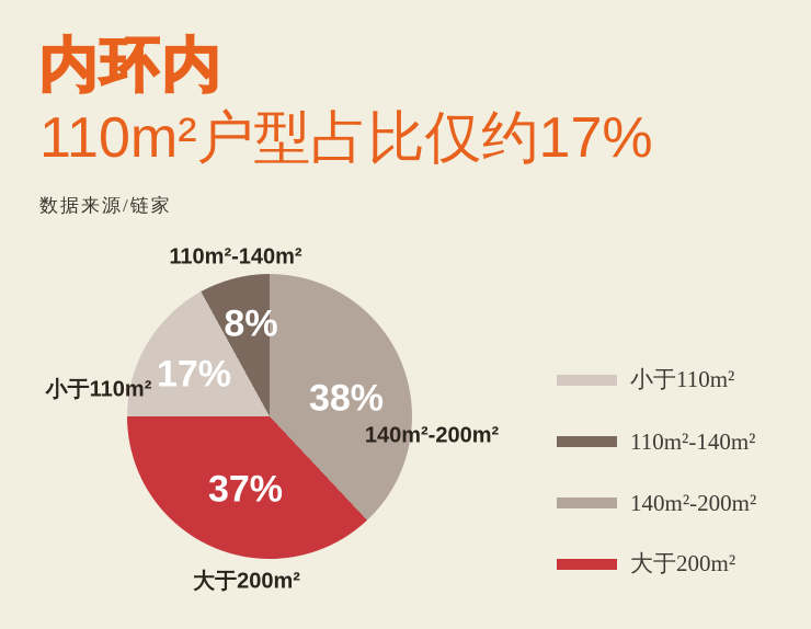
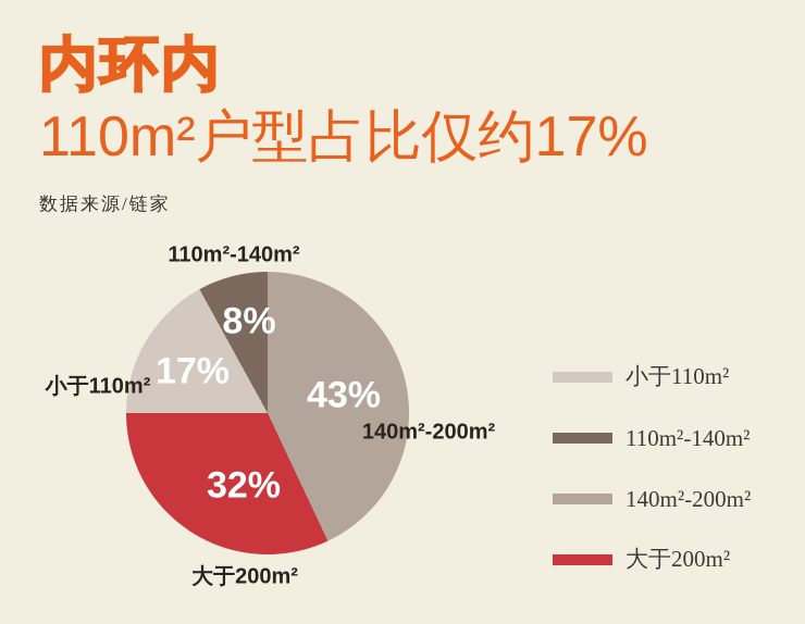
140m²-200m²: 38% -> 43%
大于200m²: 37% -> 32%
